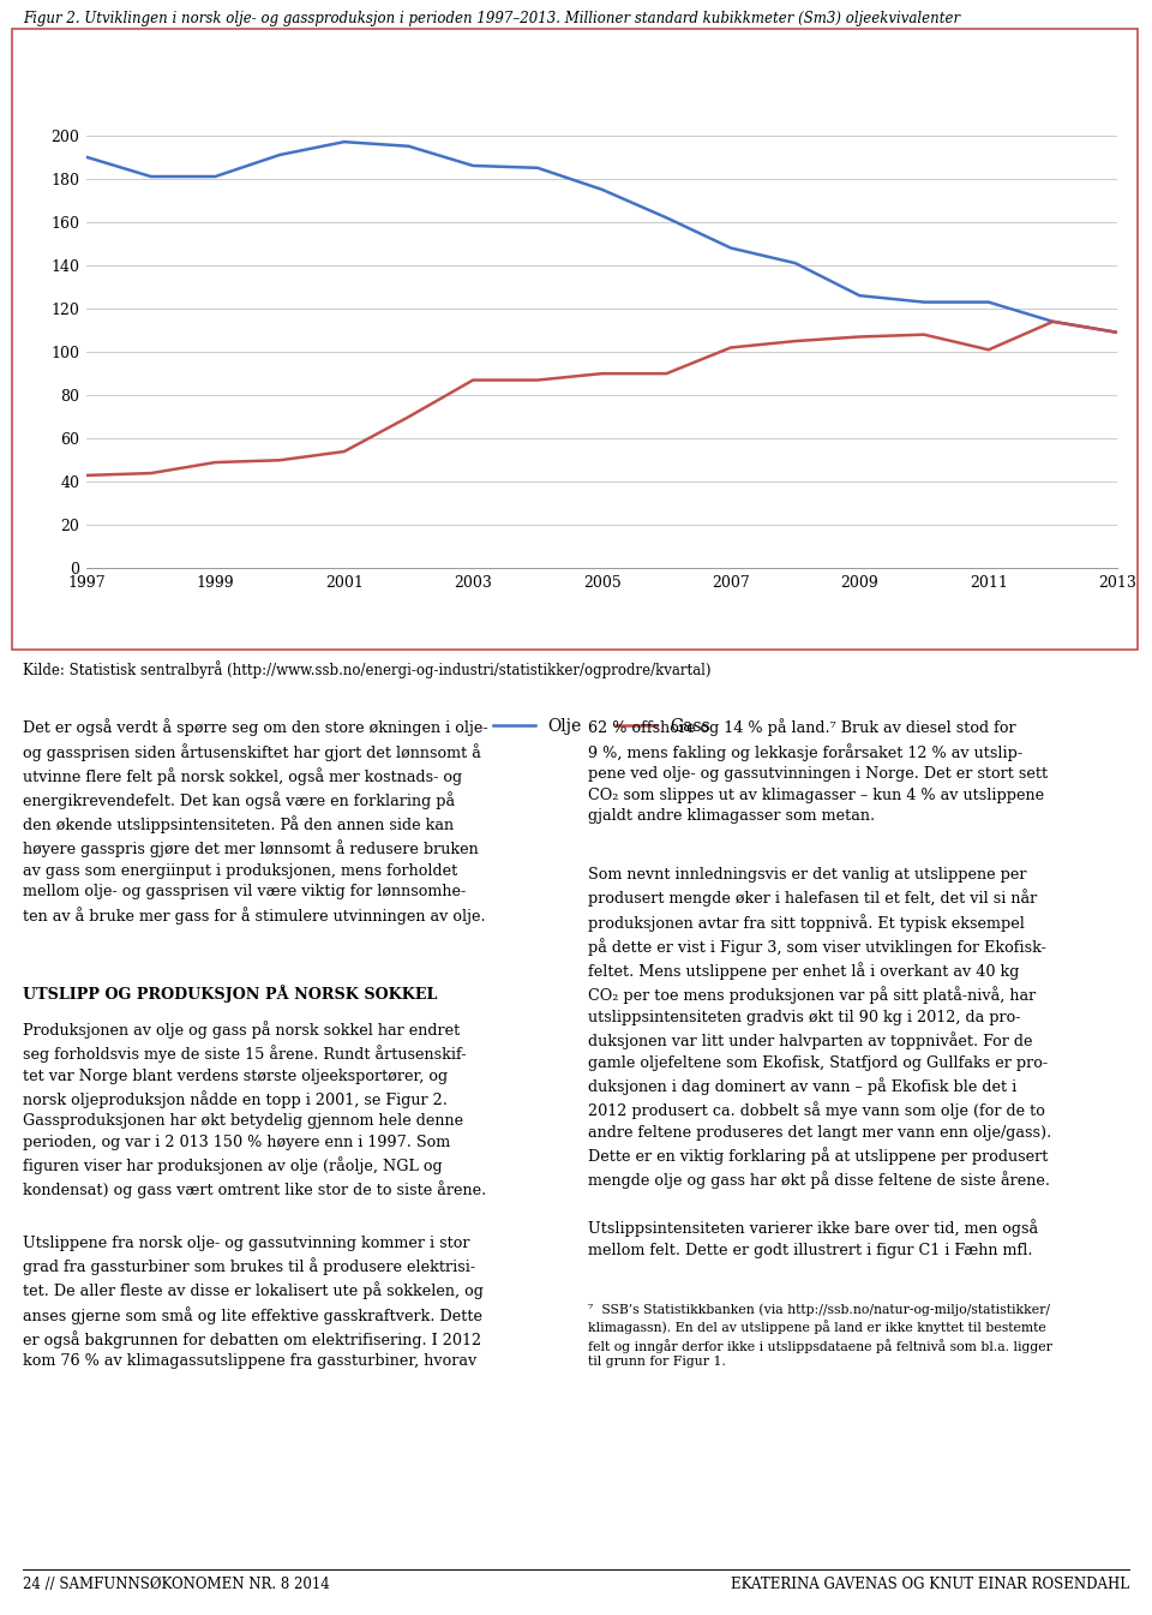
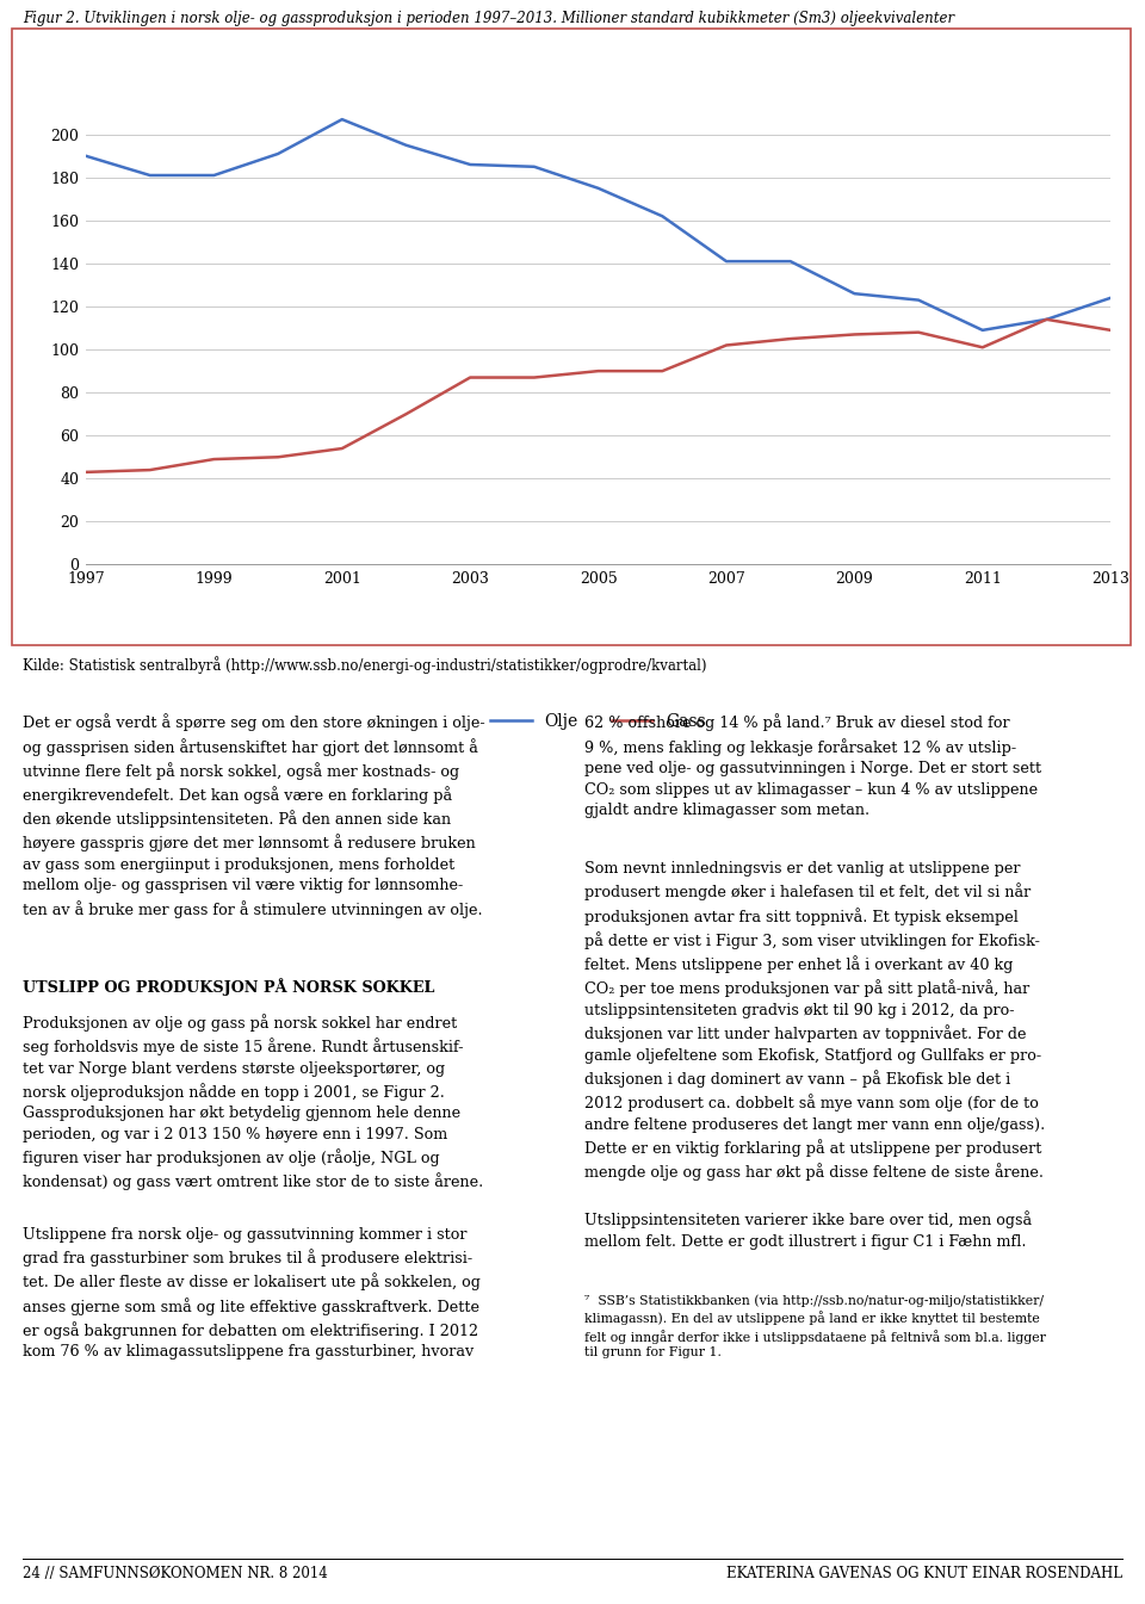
Olje/2001: 197 -> 207
Olje/2007: 148 -> 141
Olje/2011: 123 -> 109
Olje/2013: 109 -> 124
